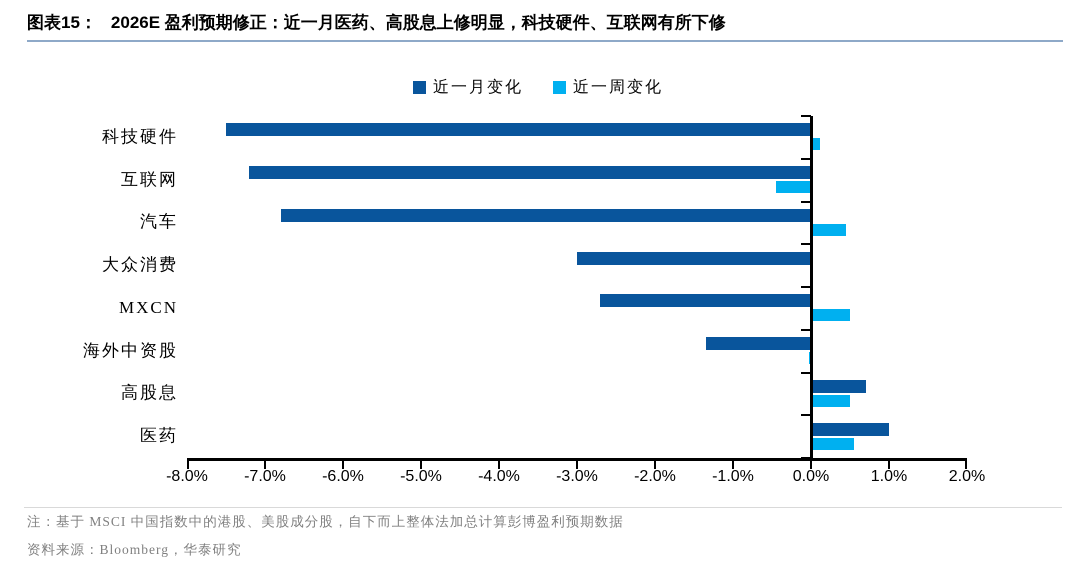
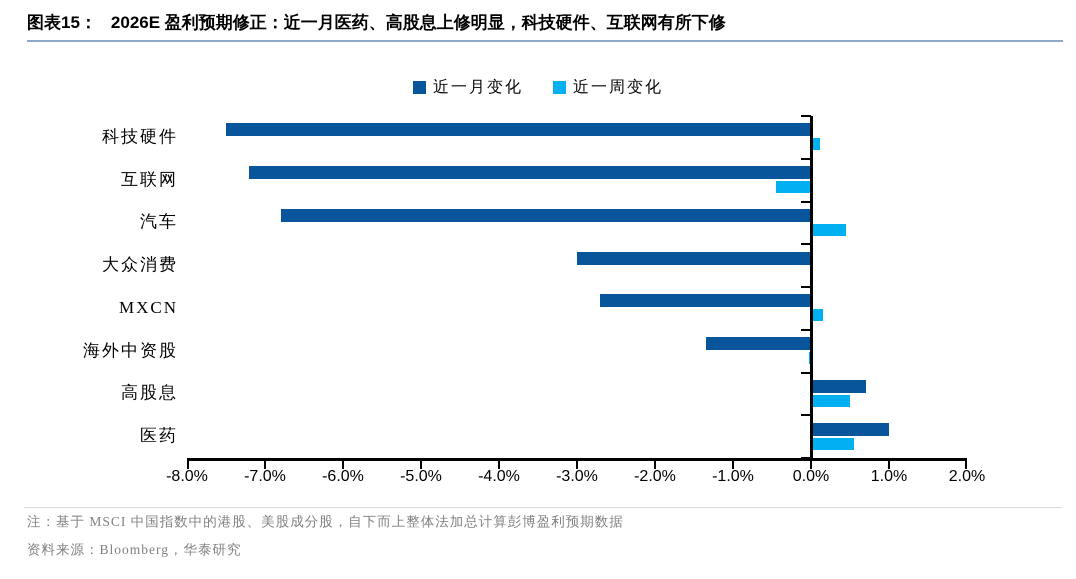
近一周变化/MXCN: 0.5% -> 0.1%
